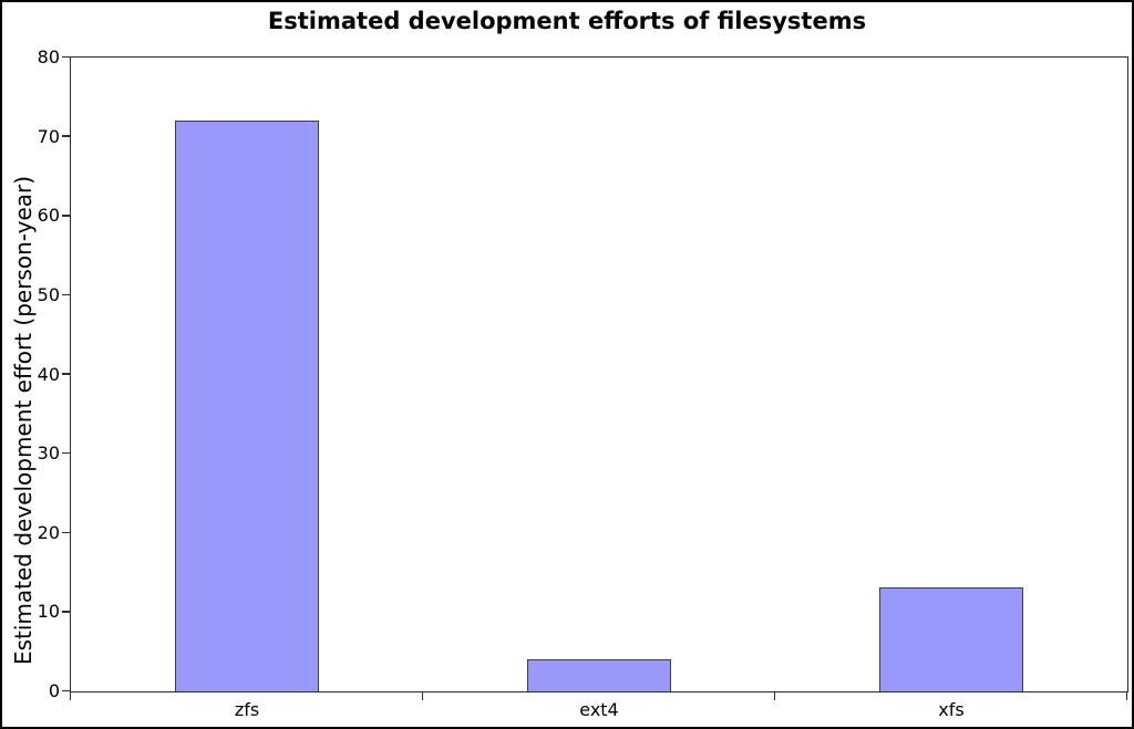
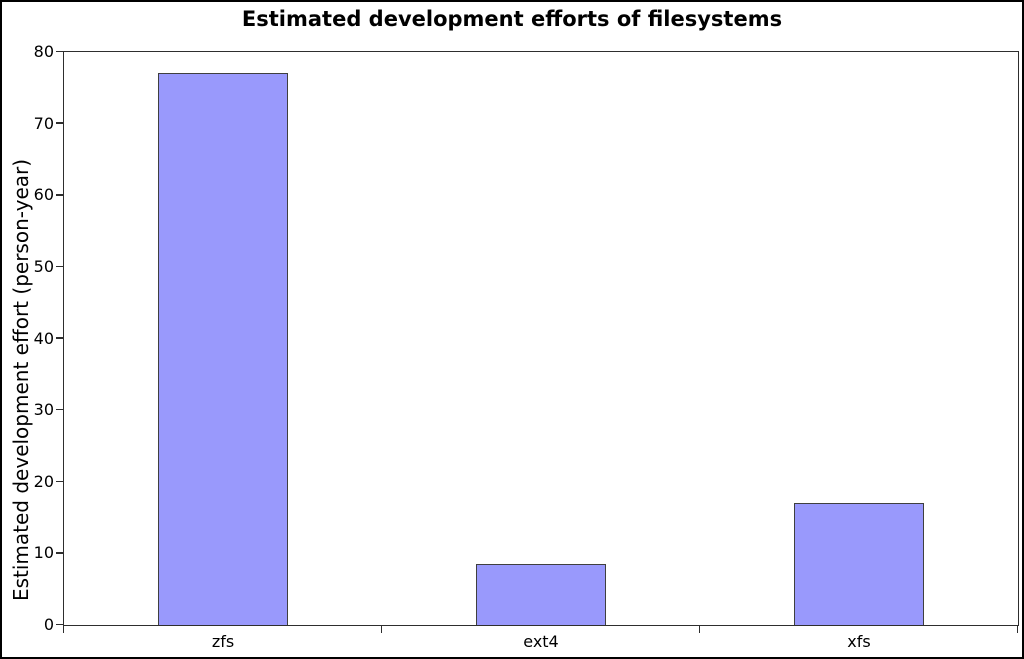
zfs: 72 -> 77
ext4: 4 -> 8
xfs: 13 -> 17
